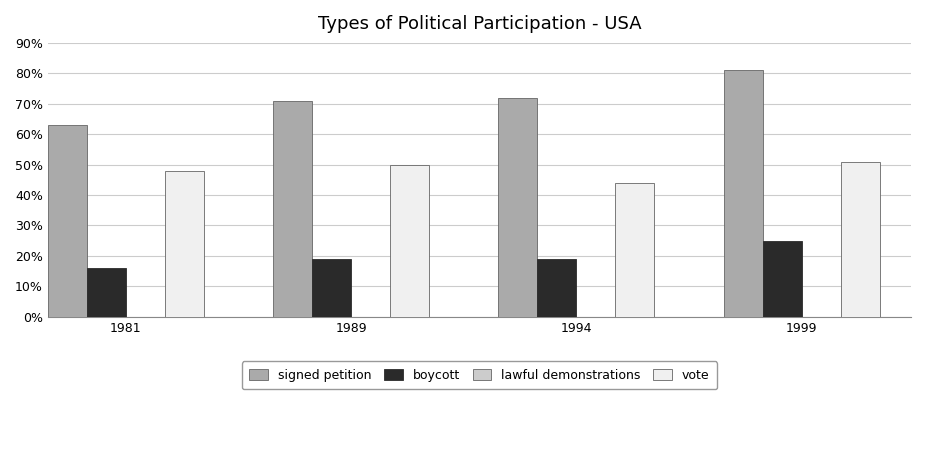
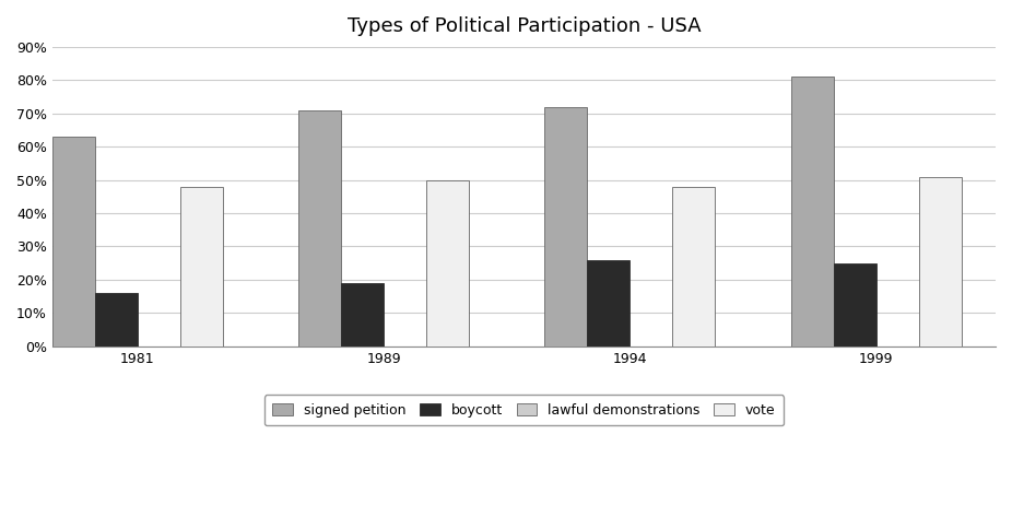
boycott/1994: 19% -> 26%
vote/1994: 44% -> 48%
